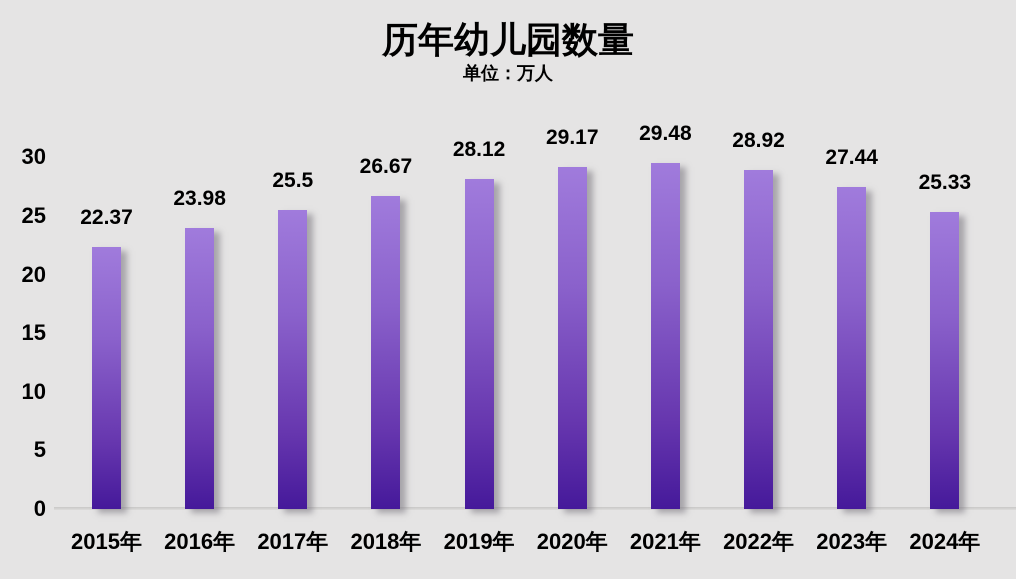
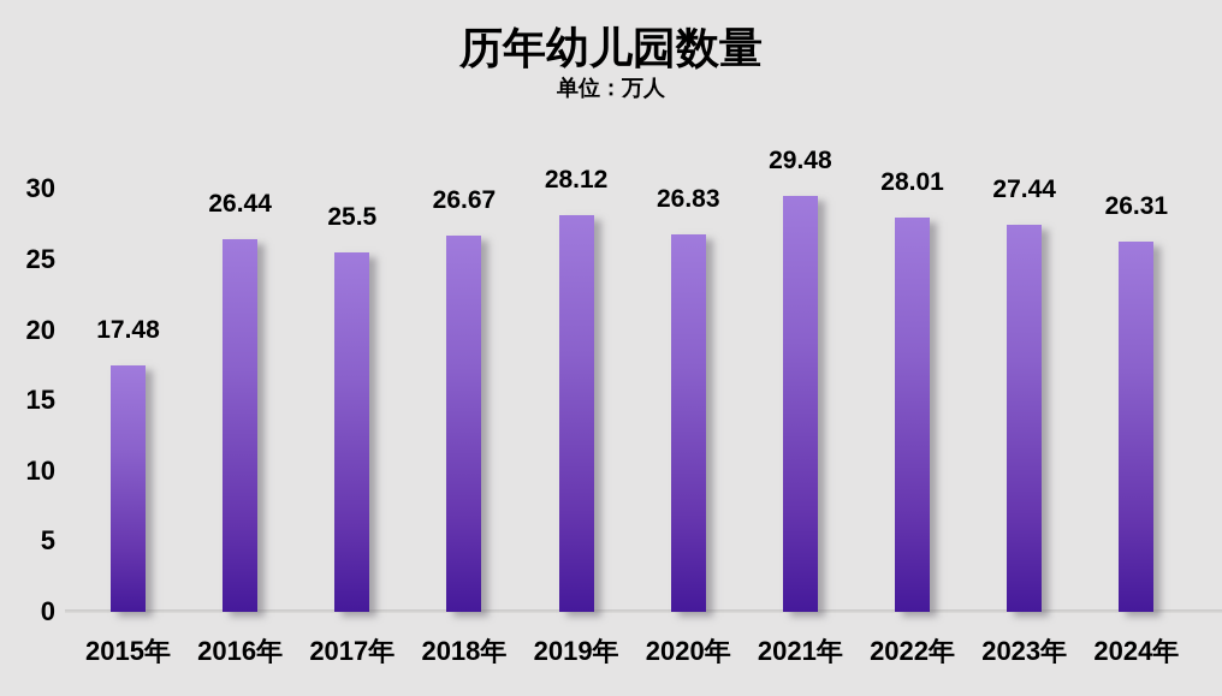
2015年: 22.37 -> 17.48
2016年: 23.98 -> 26.44
2020年: 29.17 -> 26.83
2022年: 28.92 -> 28.01
2024年: 25.33 -> 26.31
